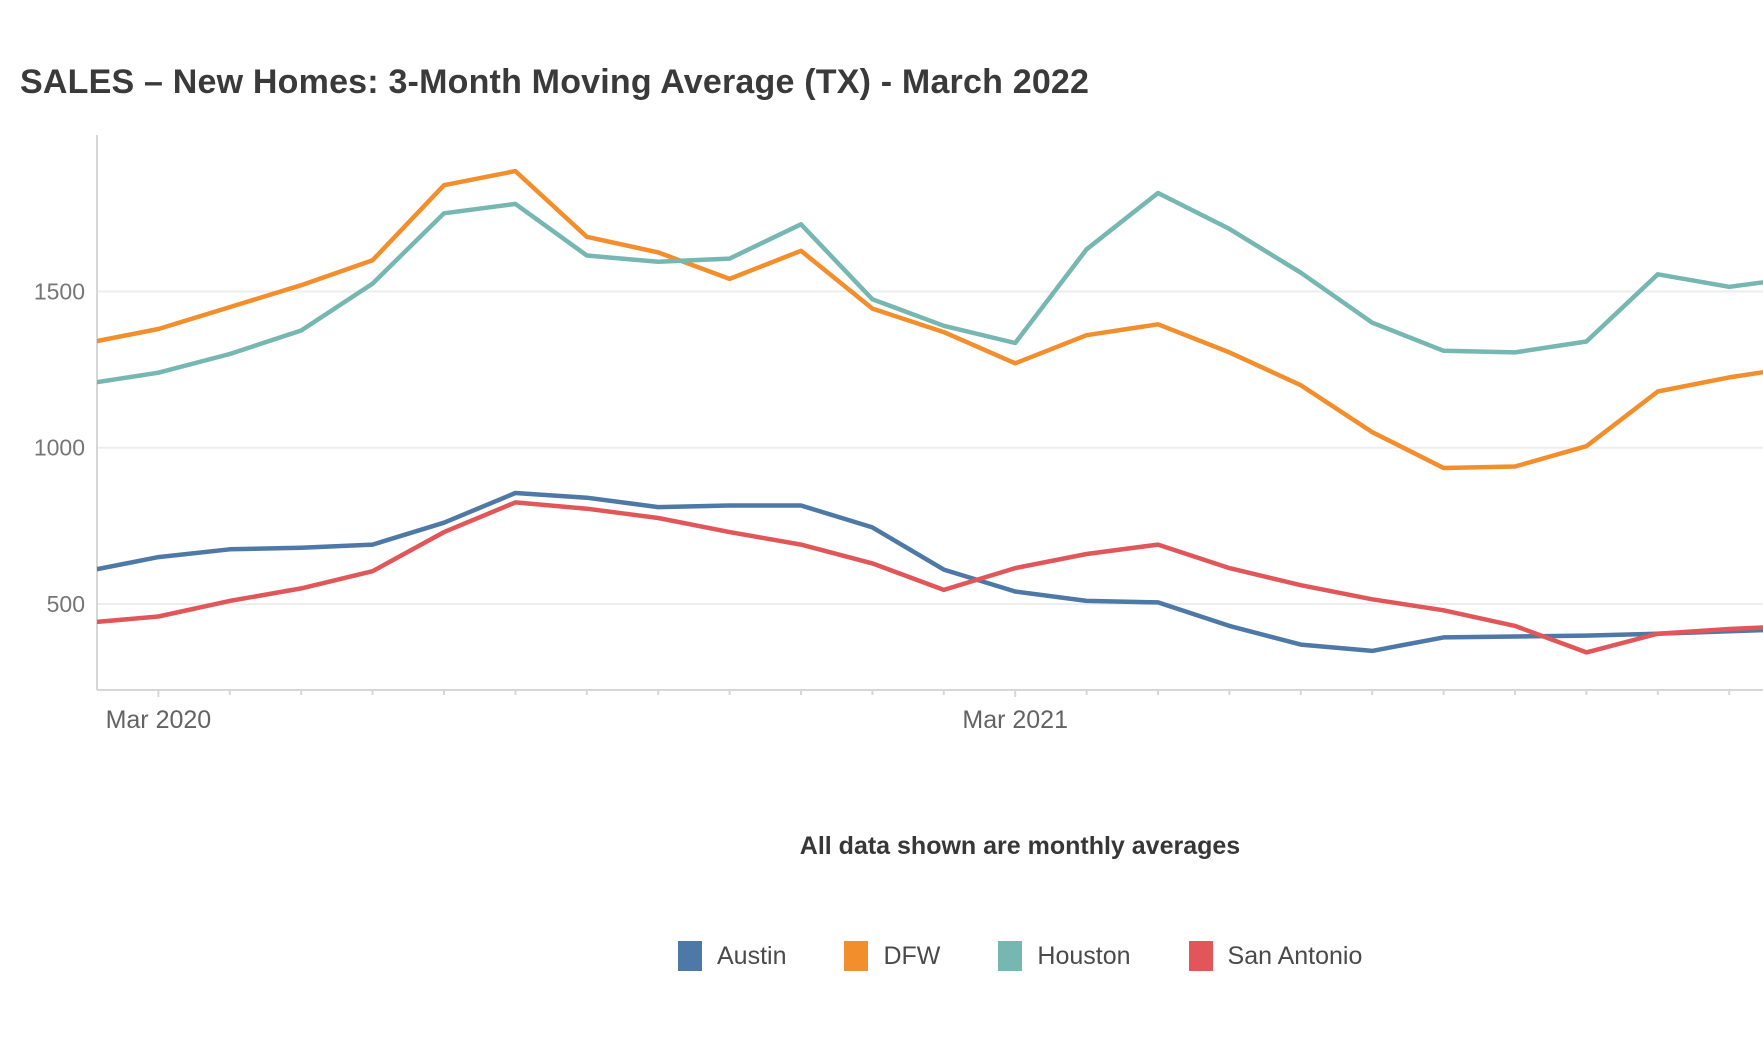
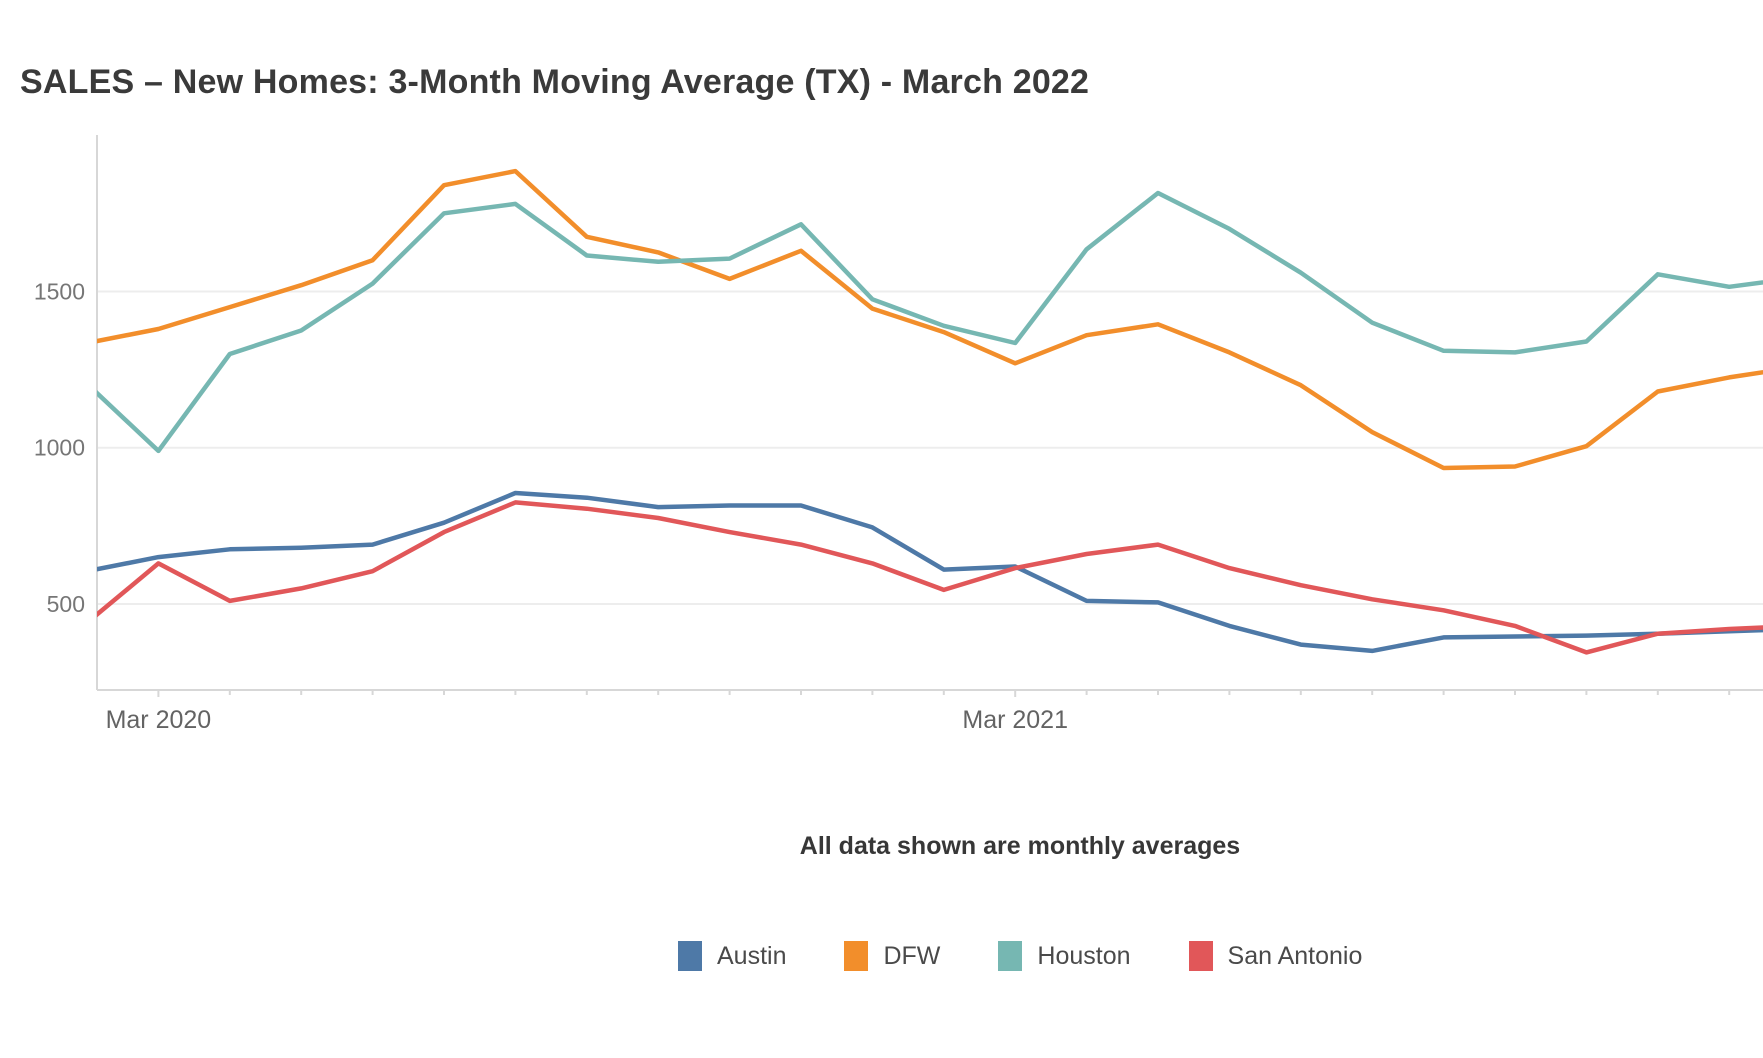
Houston/Mar 2020: 1240 -> 990
San Antonio/Mar 2020: 460 -> 630
Austin/Mar 2021: 540 -> 620
